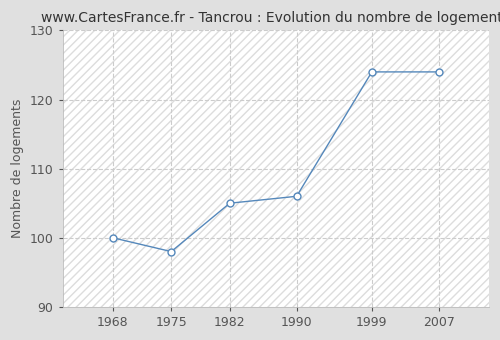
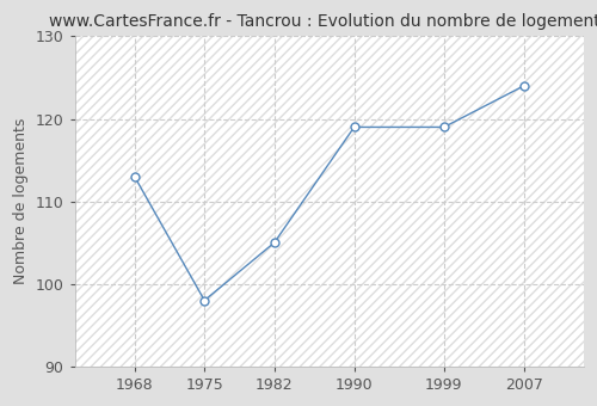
1968: 100 -> 113
1990: 106 -> 119
1999: 124 -> 119
